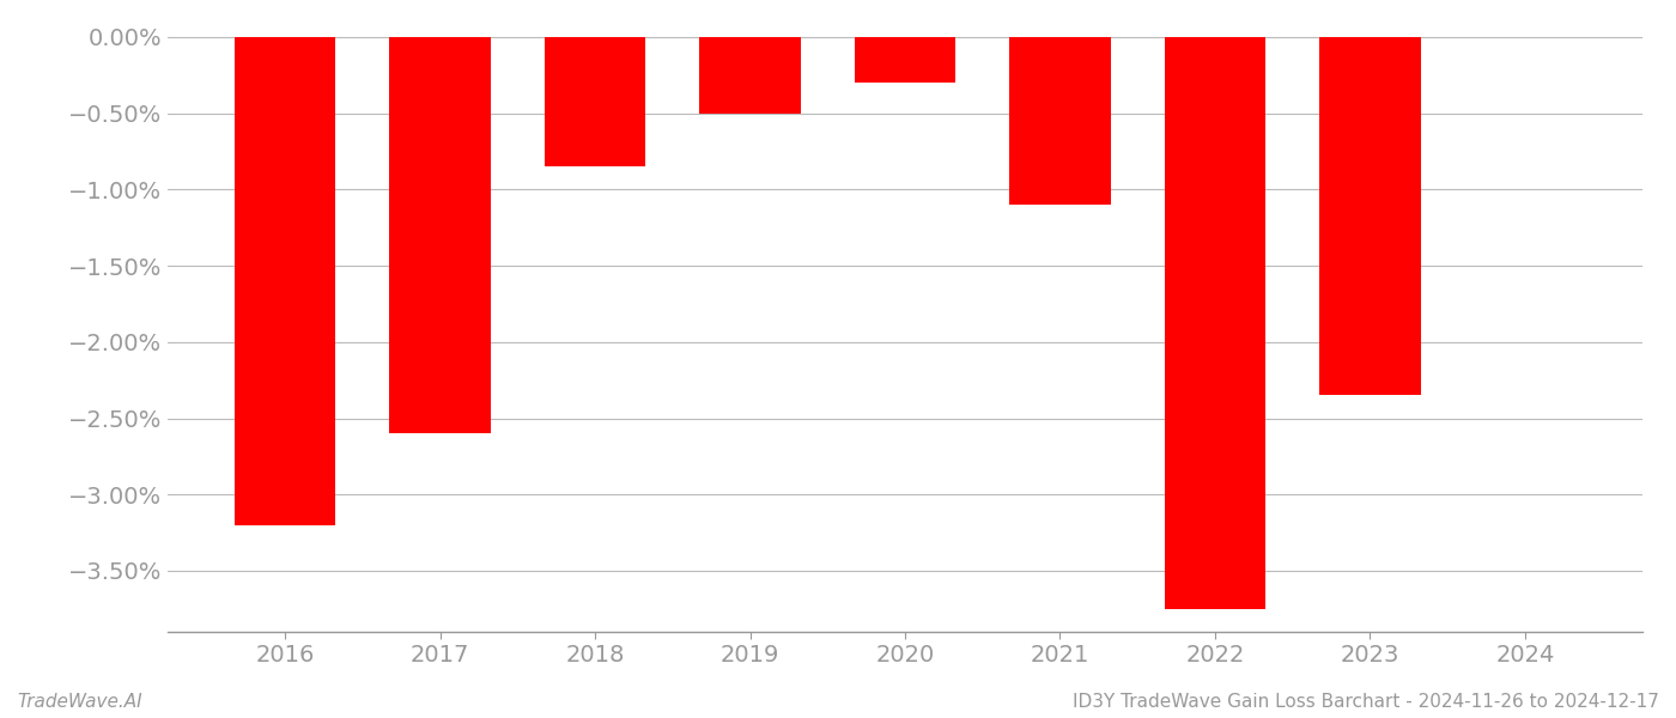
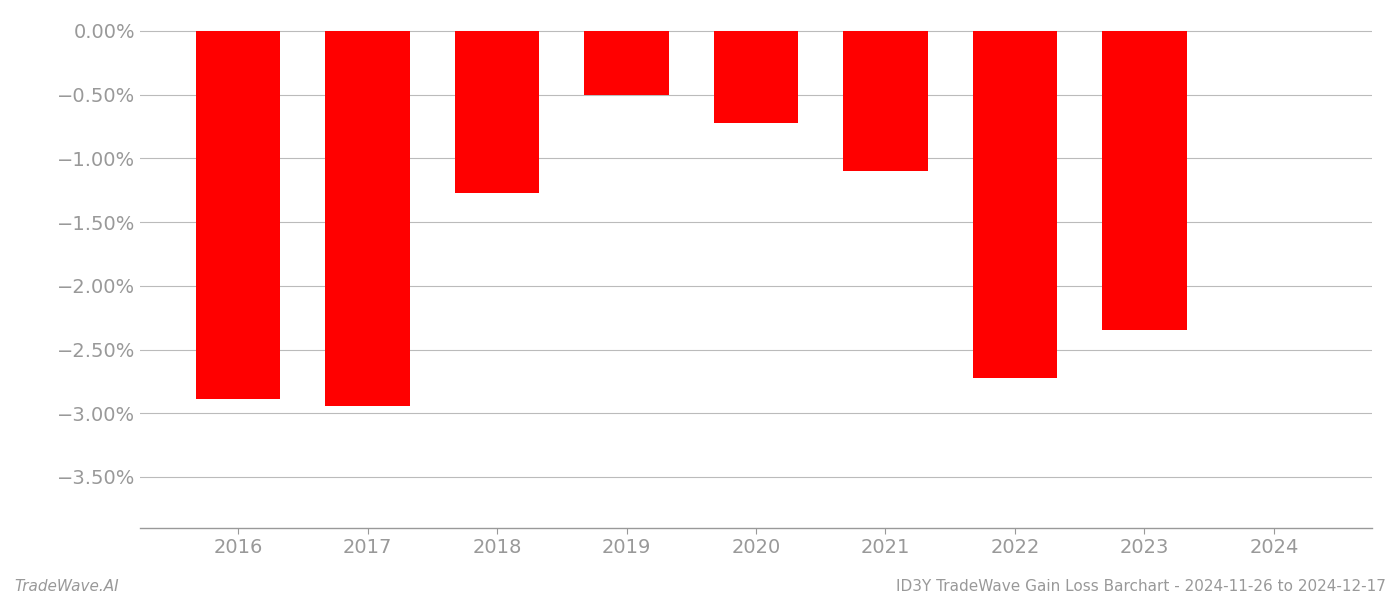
2016: -3.20% -> -2.89%
2017: -2.60% -> -2.94%
2018: -0.85% -> -1.27%
2020: -0.30% -> -0.72%
2022: -3.75% -> -2.72%
